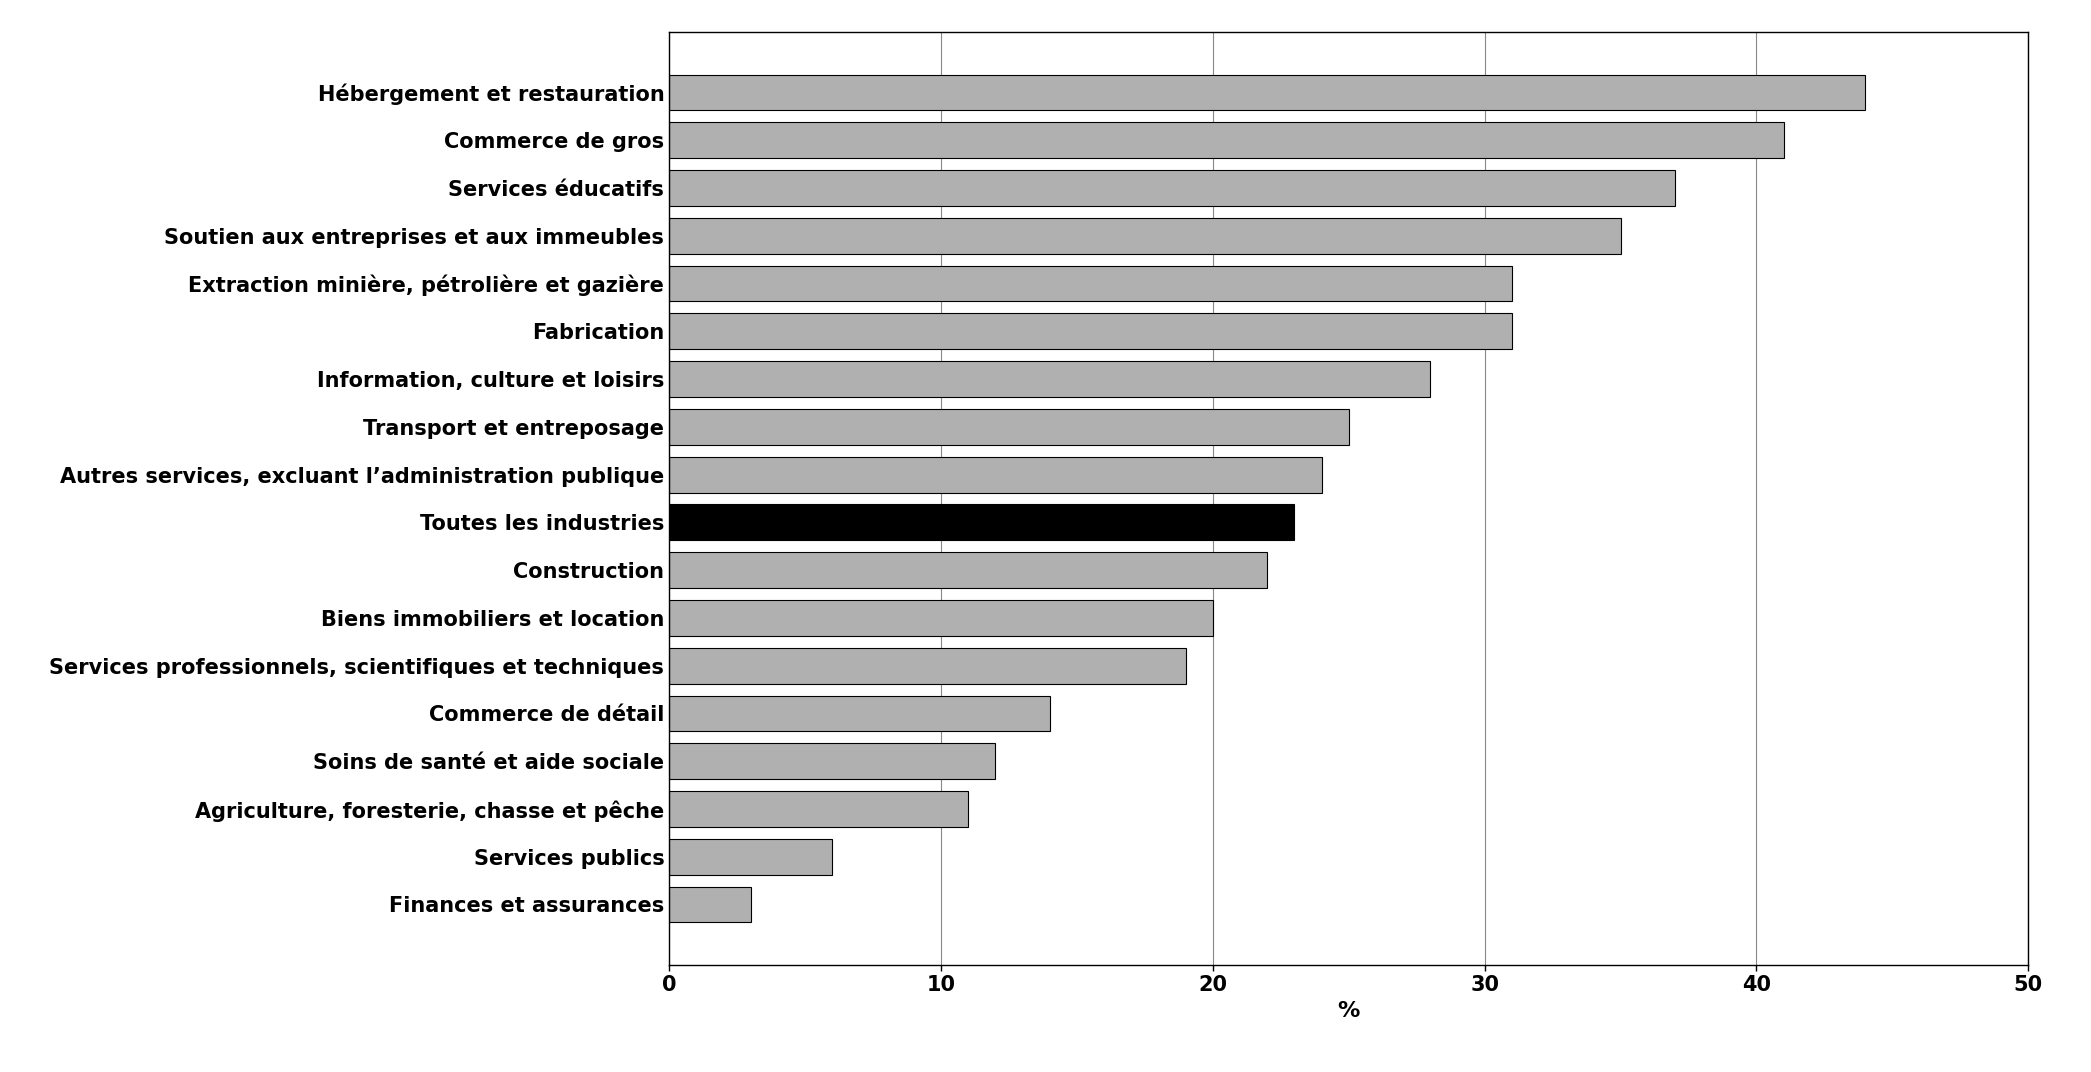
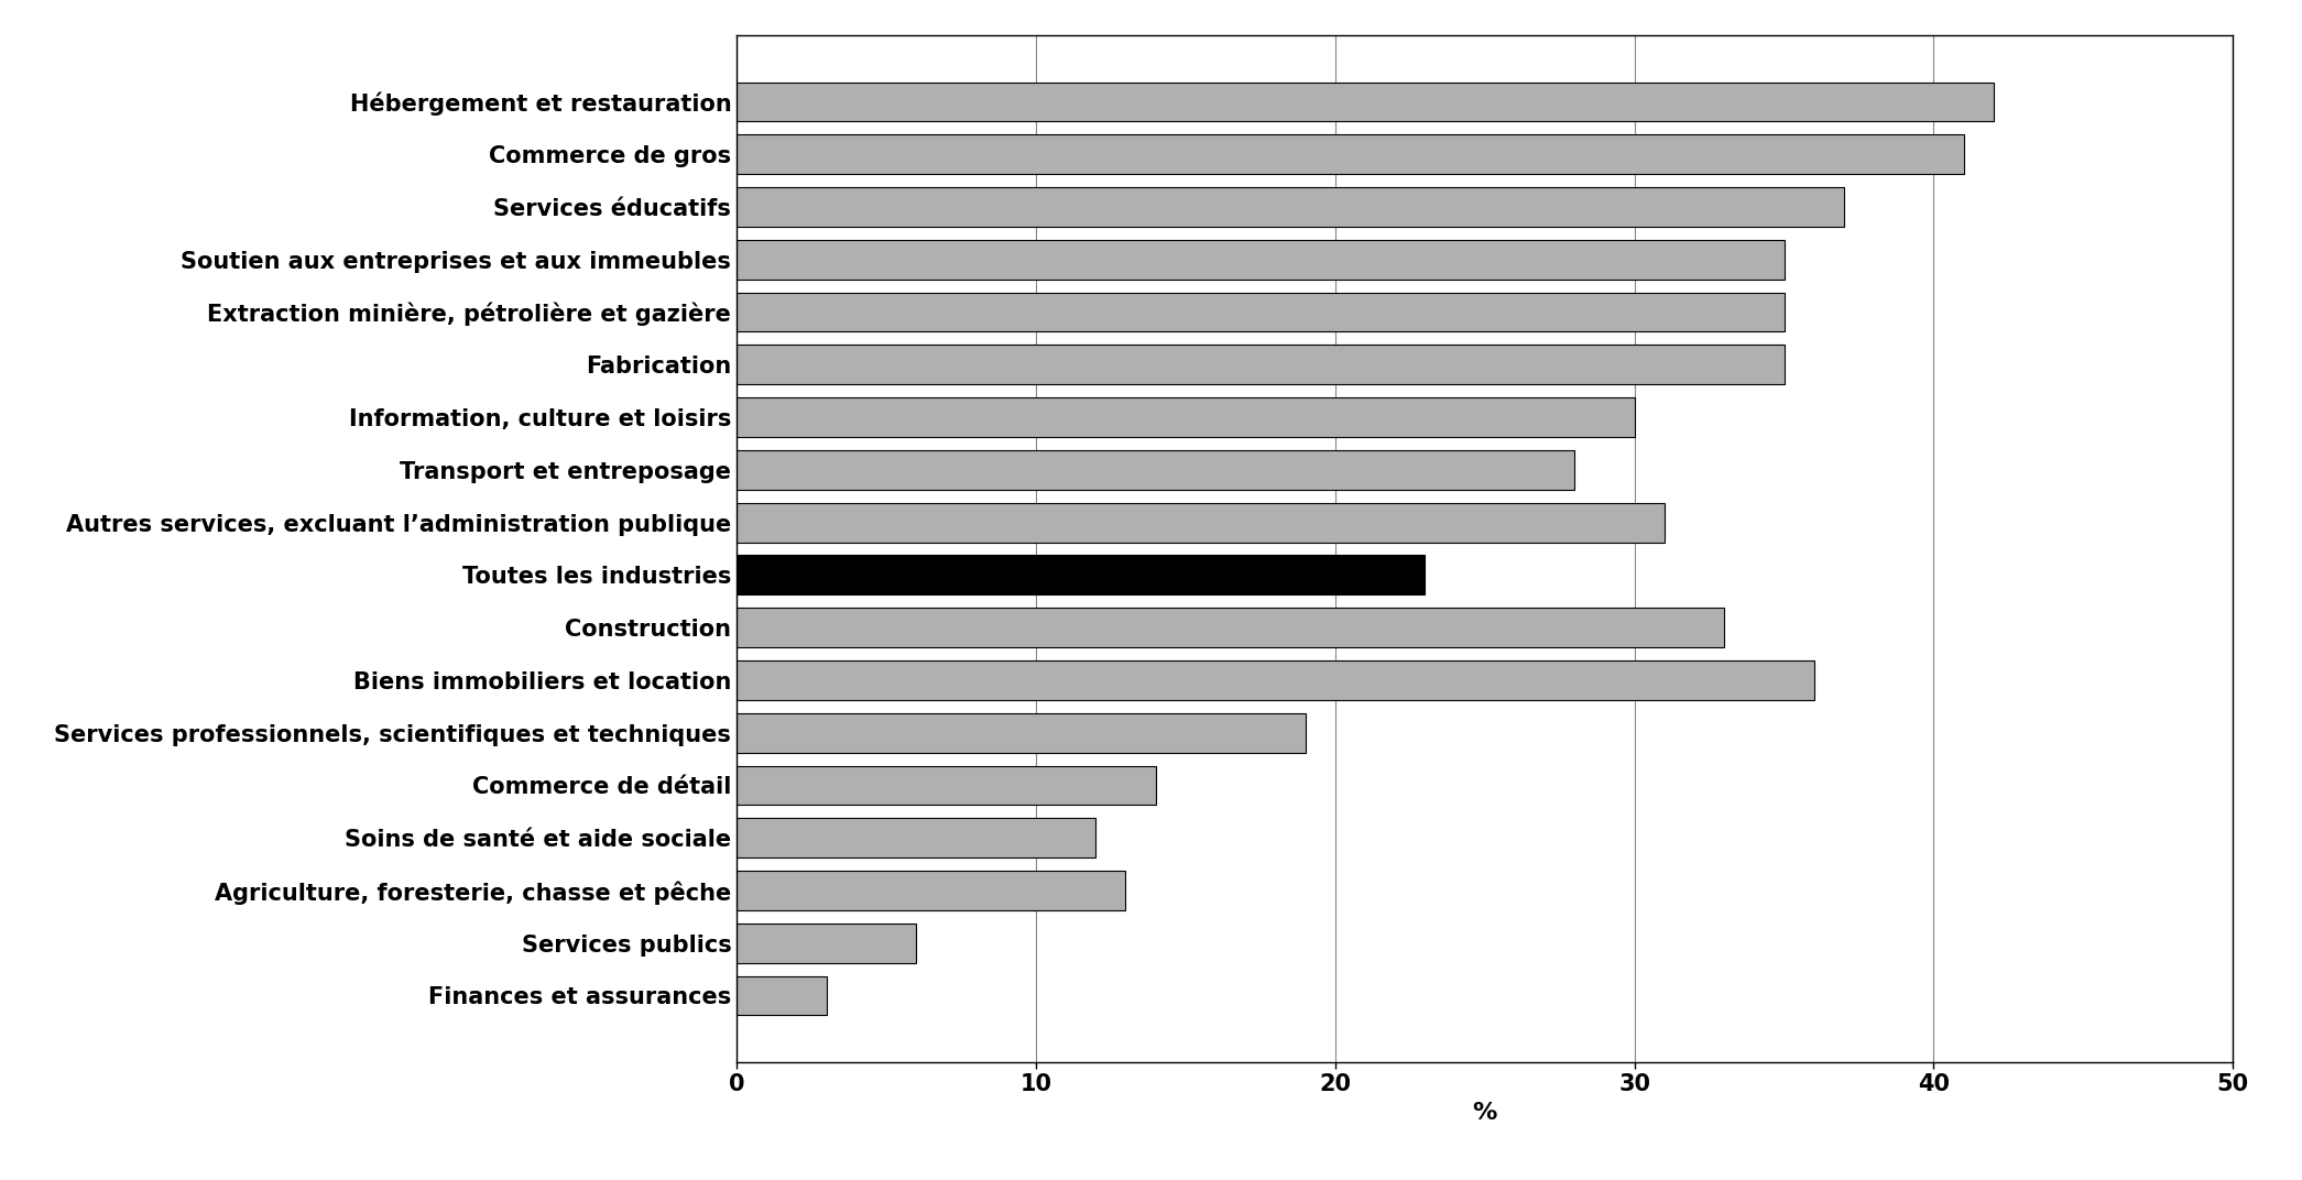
Hébergement et restauration: 44 -> 42
Extraction minière, pétrolière et gazière: 31 -> 35
Fabrication: 31 -> 35
Information, culture et loisirs: 28 -> 30
Transport et entreposage: 25 -> 28
Autres services, excluant l’administration publique: 24 -> 31
Construction: 22 -> 33
Biens immobiliers et location: 20 -> 36
Agriculture, foresterie, chasse et pêche: 11 -> 13
